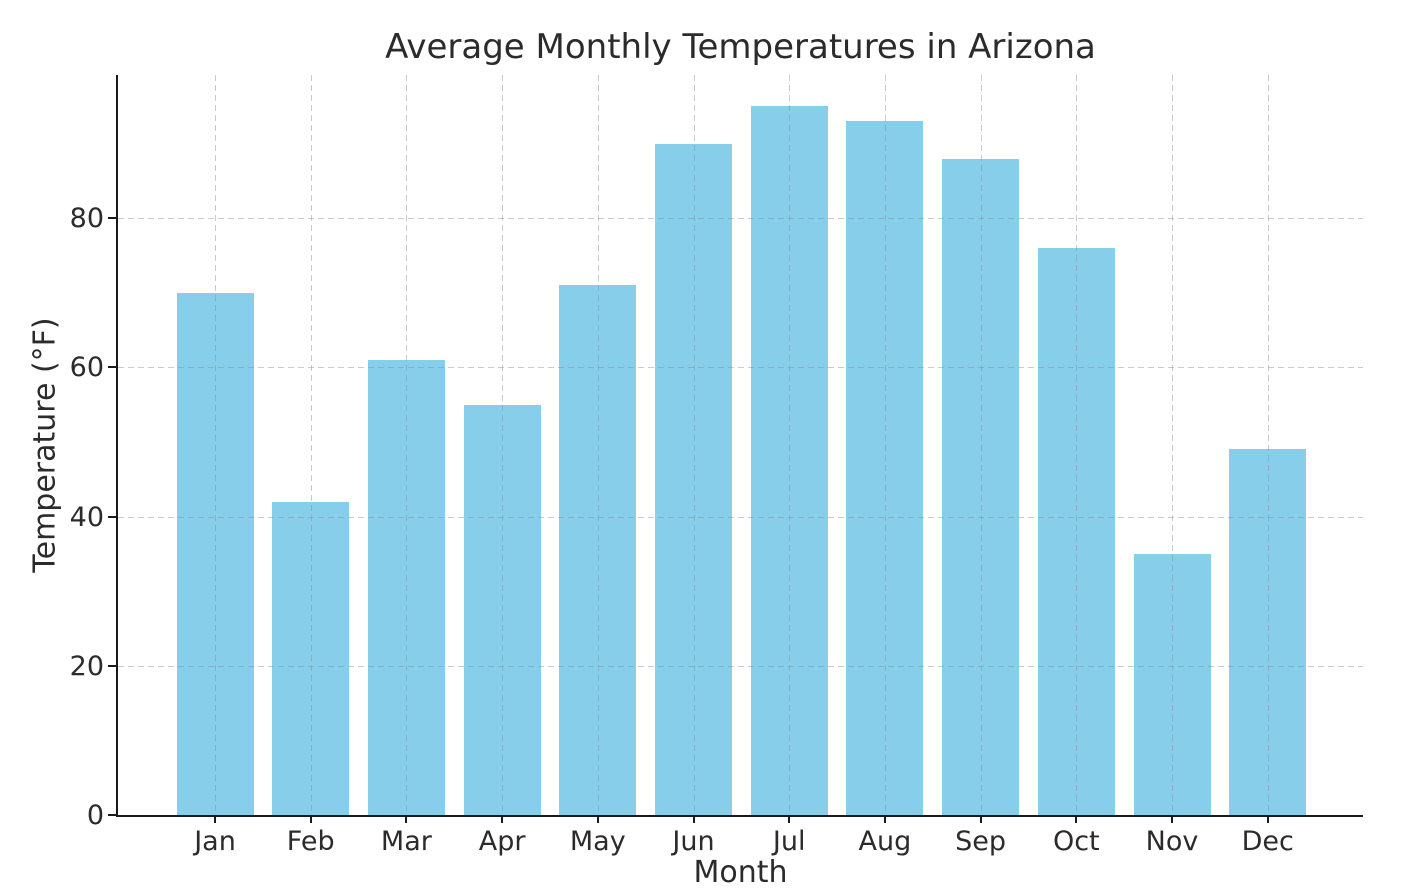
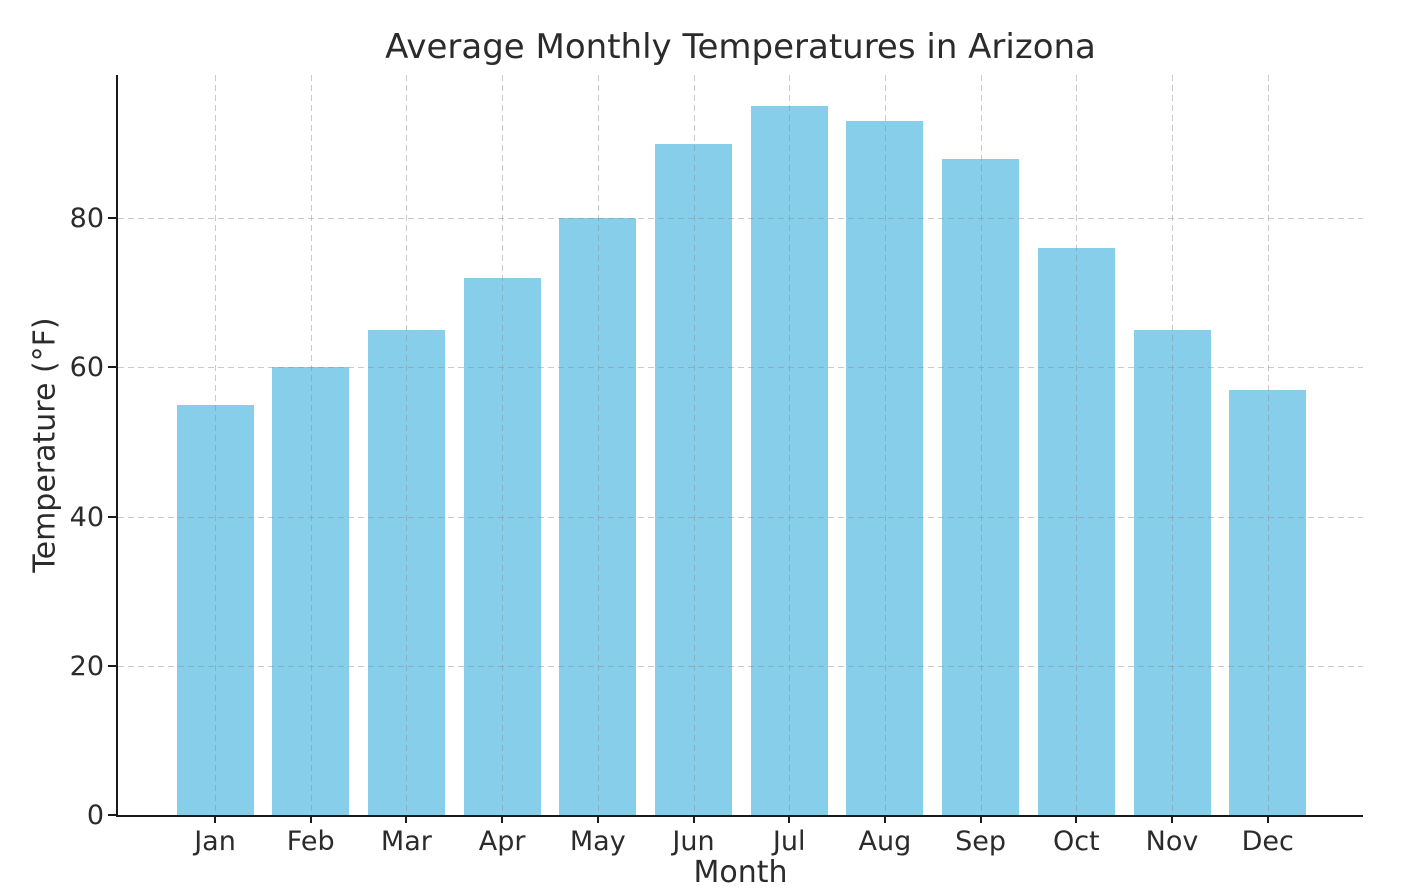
Jan: 70 -> 55
Feb: 42 -> 60
Mar: 61 -> 65
Apr: 55 -> 72
May: 71 -> 80
Nov: 35 -> 65
Dec: 49 -> 57
